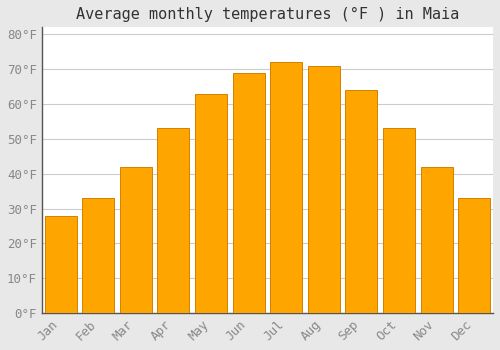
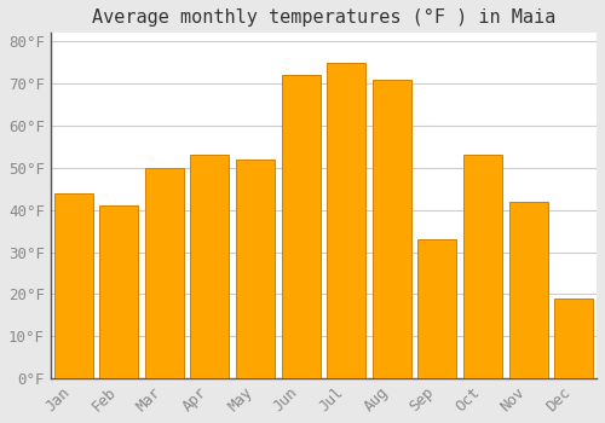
Jan: 28°F -> 44°F
Feb: 33°F -> 41°F
Mar: 42°F -> 50°F
May: 63°F -> 52°F
Jun: 69°F -> 72°F
Jul: 72°F -> 75°F
Sep: 64°F -> 33°F
Dec: 33°F -> 19°F
